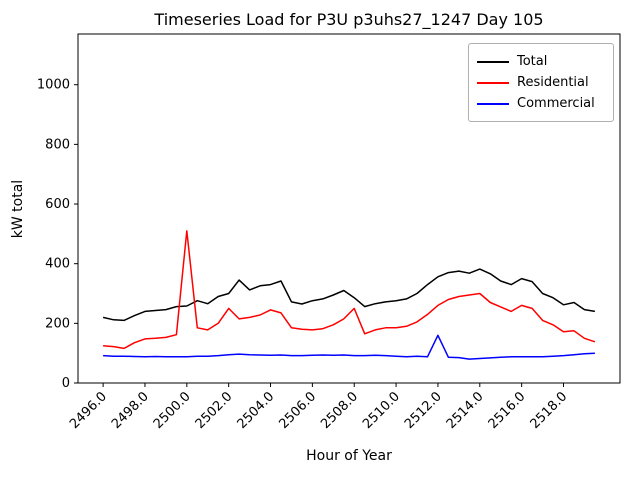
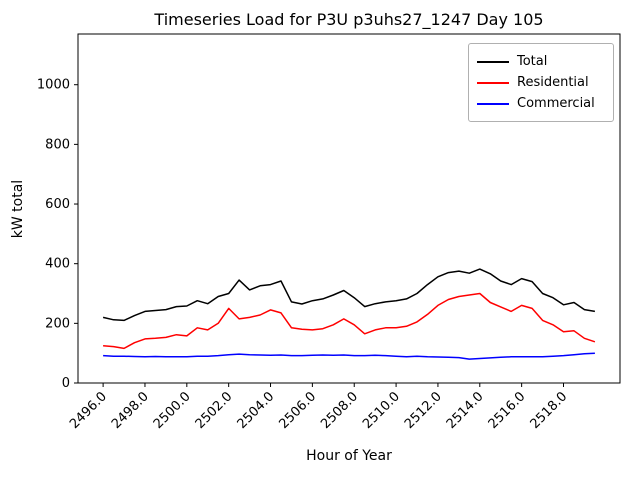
Residential/2500.0: 510 -> 160
Residential/2508.0: 250 -> 200
Commercial/2512.0: 160 -> 90
